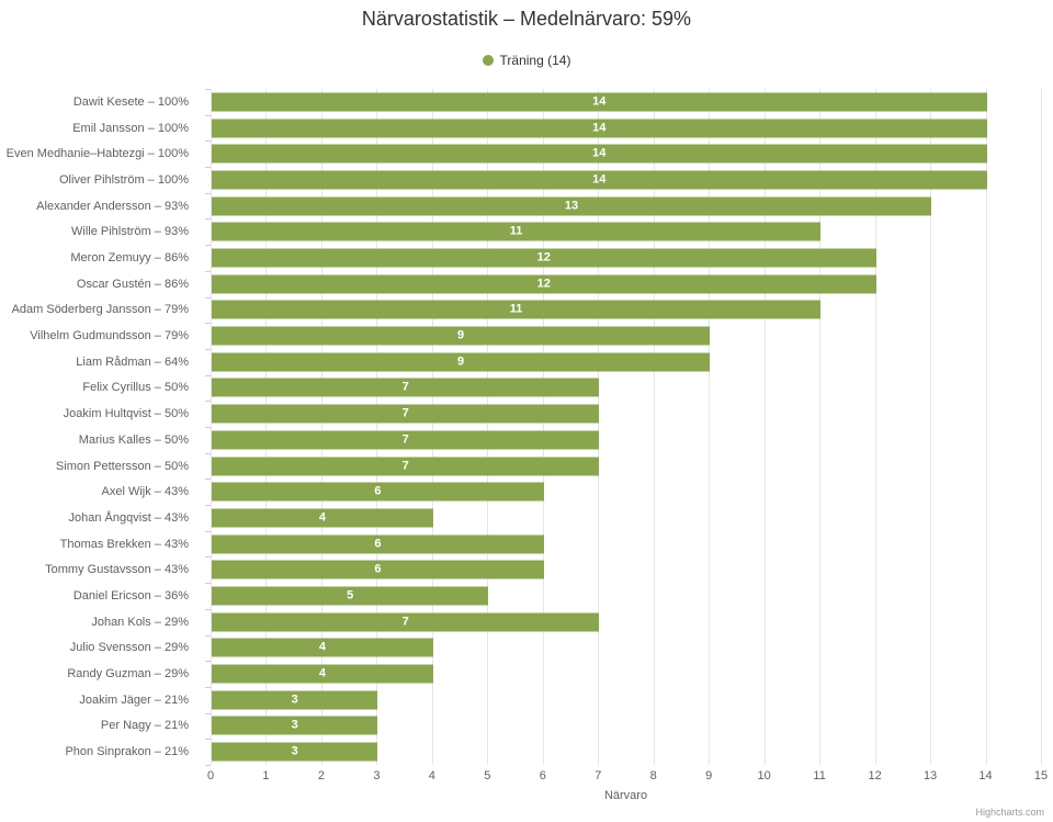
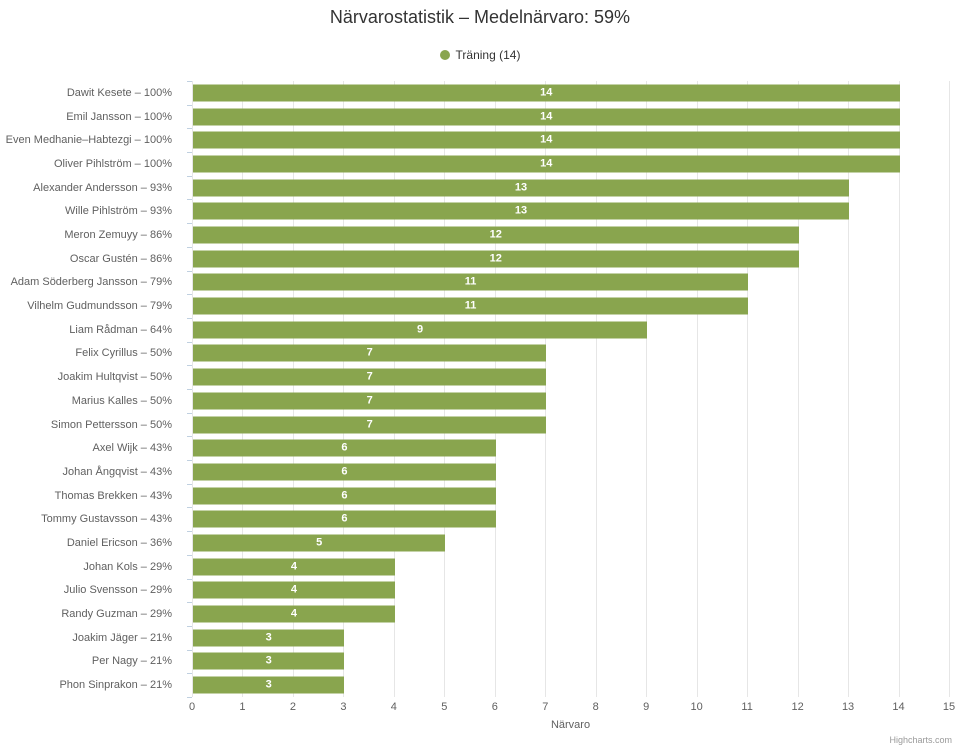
Wille Pihlström – 93%: 11 -> 13
Vilhelm Gudmundsson – 79%: 9 -> 11
Johan Ångqvist – 43%: 4 -> 6
Johan Kols – 29%: 7 -> 4
